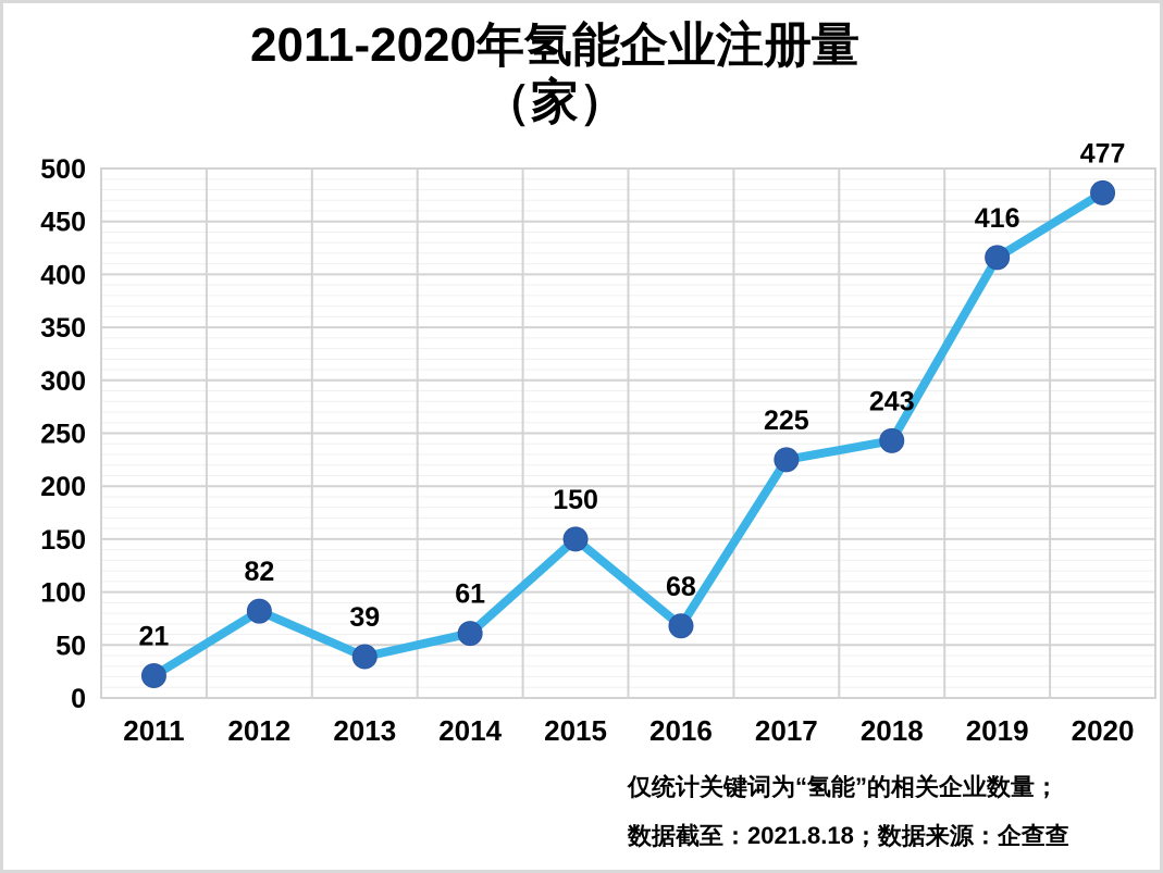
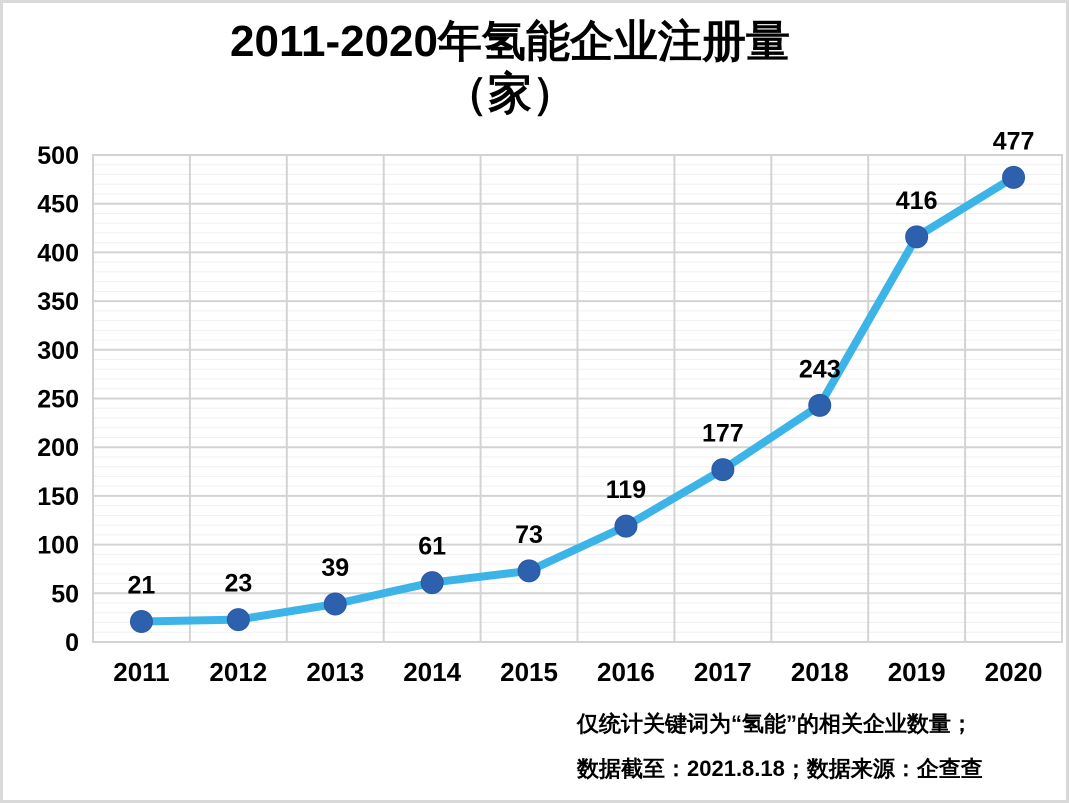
2012: 82 -> 23
2015: 150 -> 73
2016: 68 -> 119
2017: 225 -> 177
